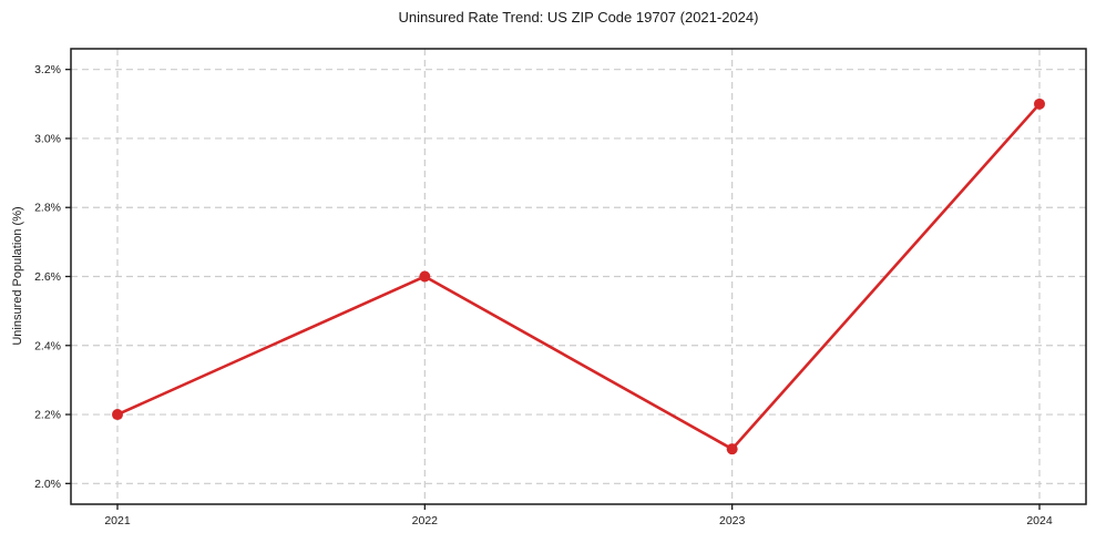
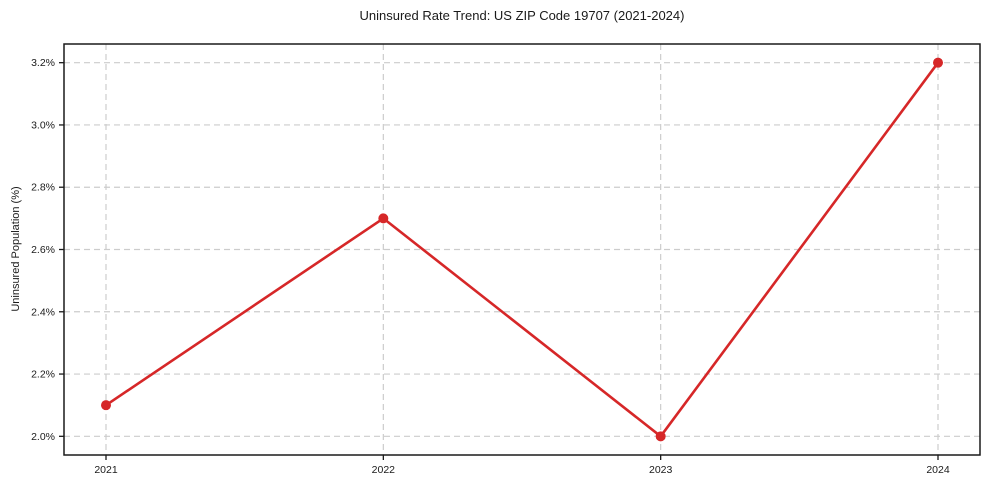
2021: 2.2% -> 2.1%
2022: 2.6% -> 2.7%
2023: 2.1% -> 2.0%
2024: 3.1% -> 3.2%
